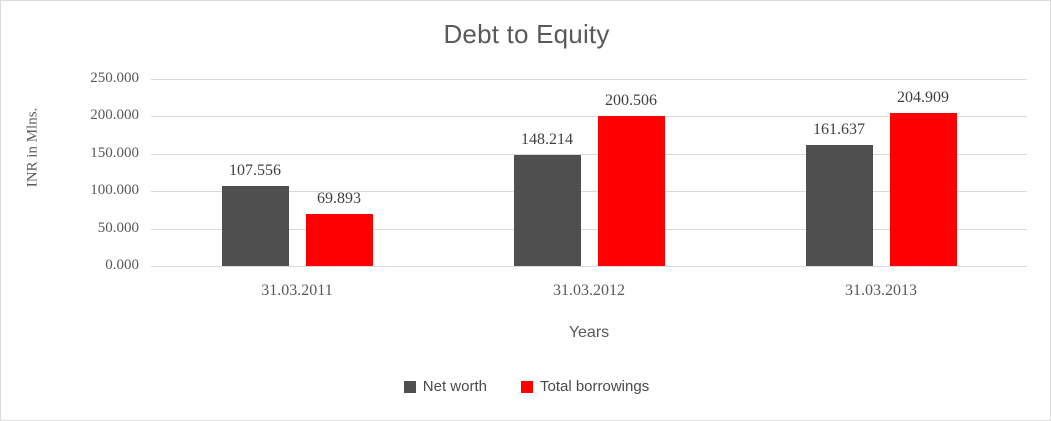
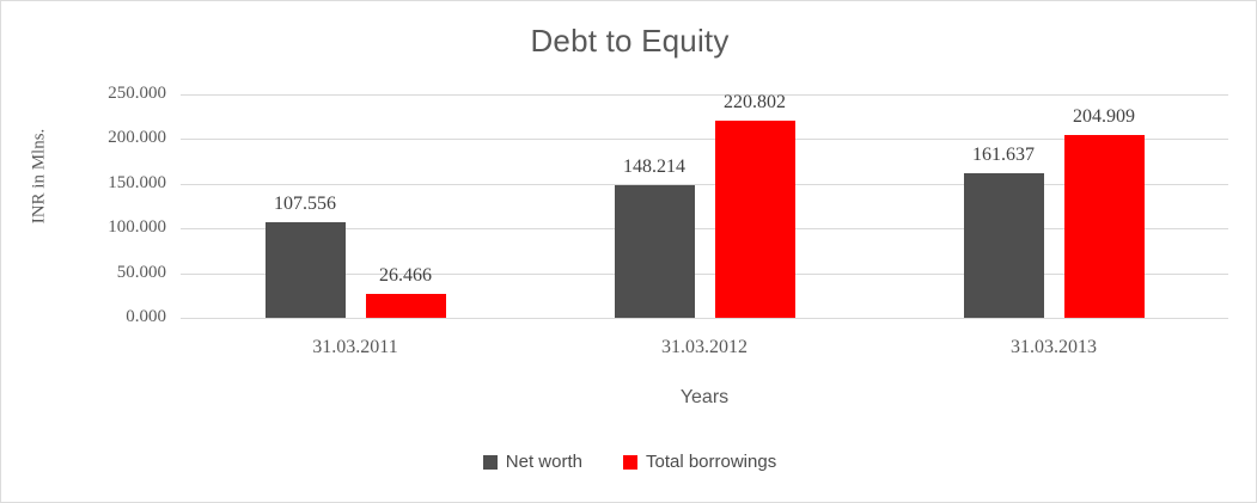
Total borrowings/31.03.2011: 69.893 -> 26.466
Total borrowings/31.03.2012: 200.506 -> 220.802
